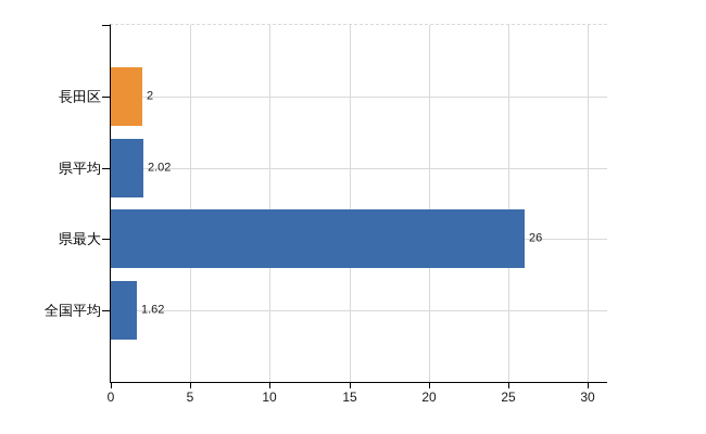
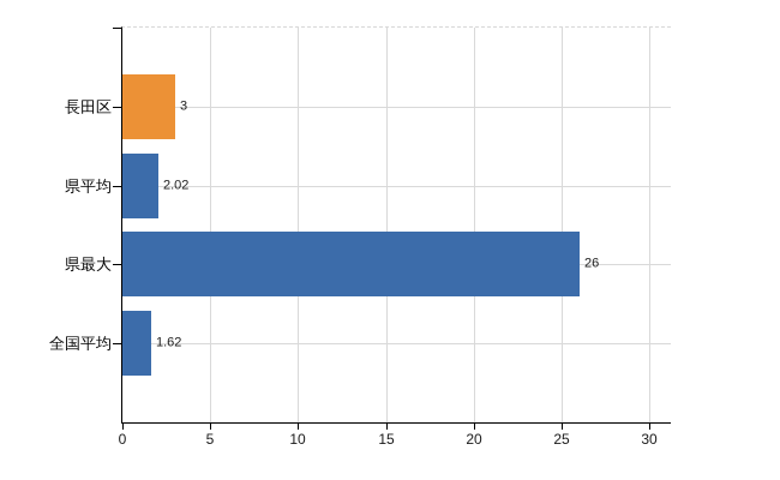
長田区: 2 -> 3
